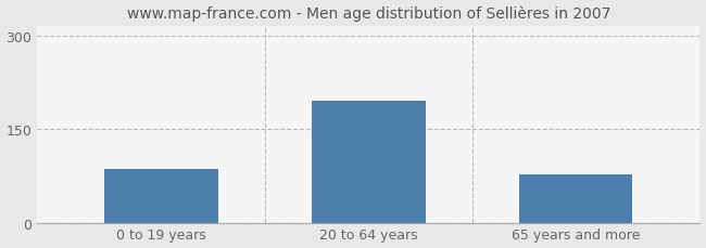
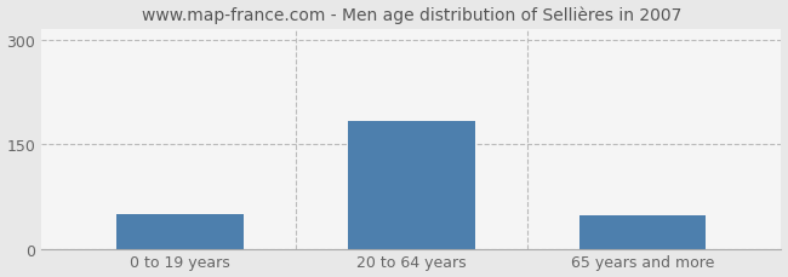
0 to 19 years: 86 -> 50
20 to 64 years: 196 -> 183
65 years and more: 78 -> 48
